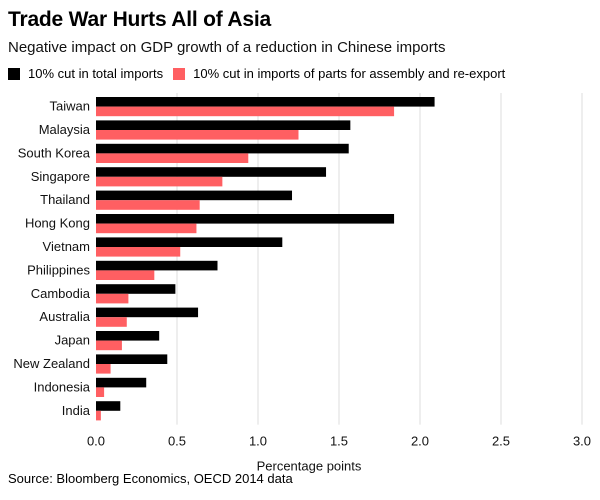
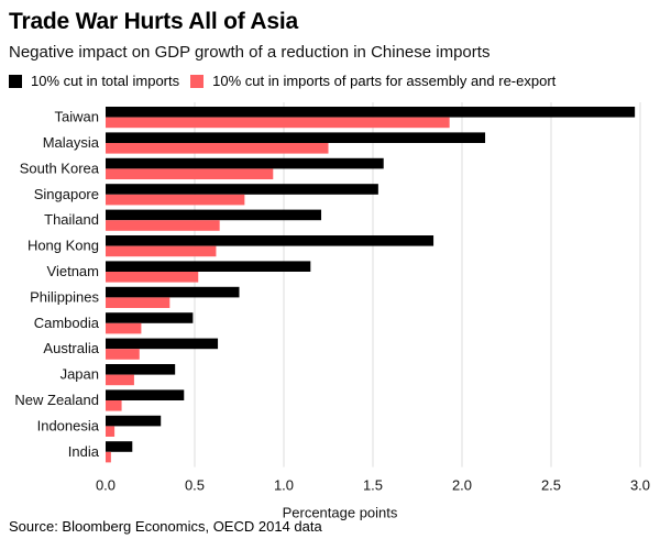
10% cut in total imports/Taiwan: 2.09 -> 2.97
10% cut in imports of parts for assembly and re-export/Taiwan: 1.84 -> 1.93
10% cut in total imports/Malaysia: 1.57 -> 2.13
10% cut in total imports/Singapore: 1.42 -> 1.53
